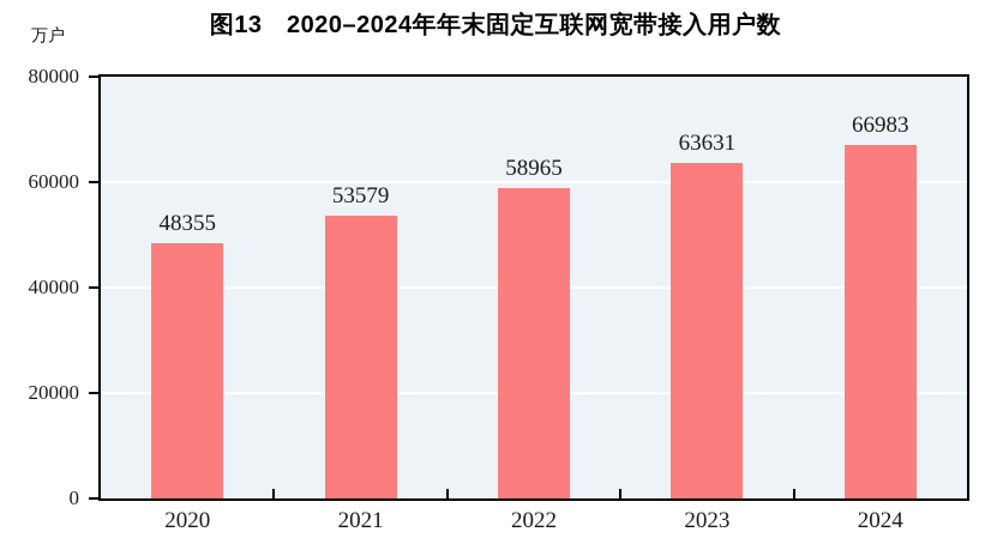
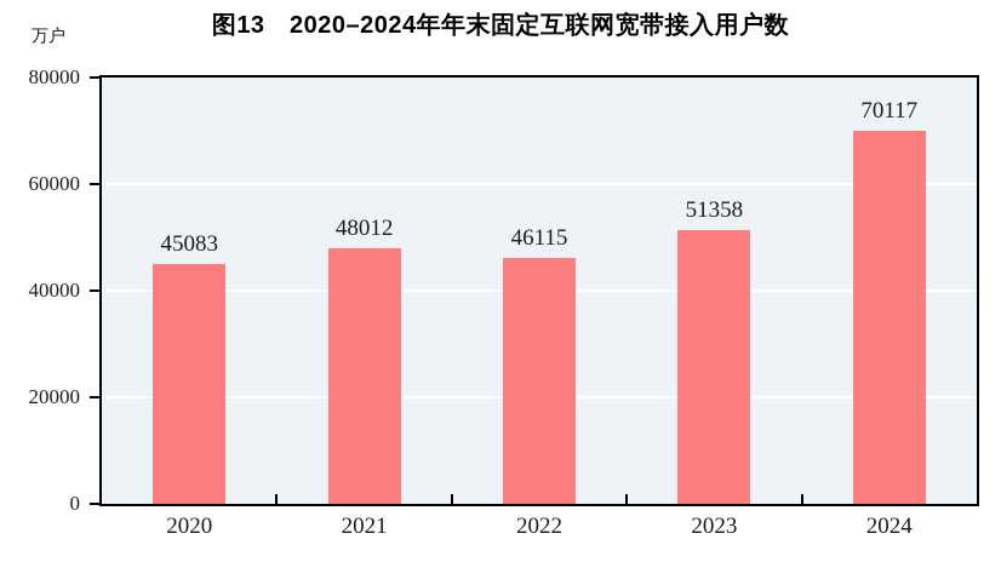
2020: 48355 -> 45083
2021: 53579 -> 48012
2022: 58965 -> 46115
2023: 63631 -> 51358
2024: 66983 -> 70117
